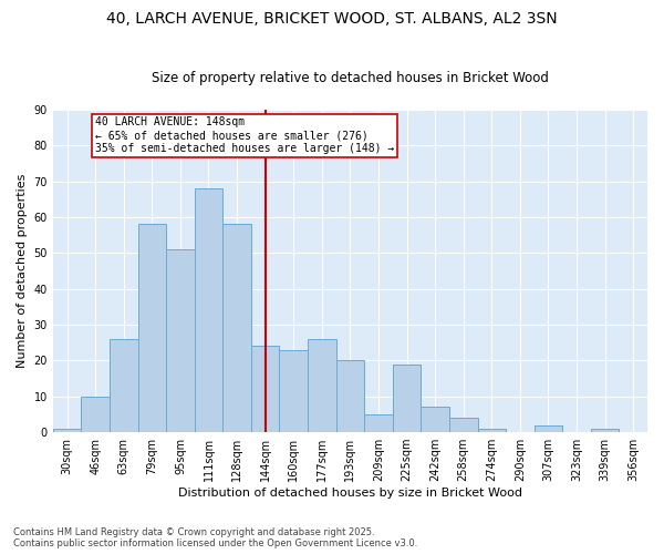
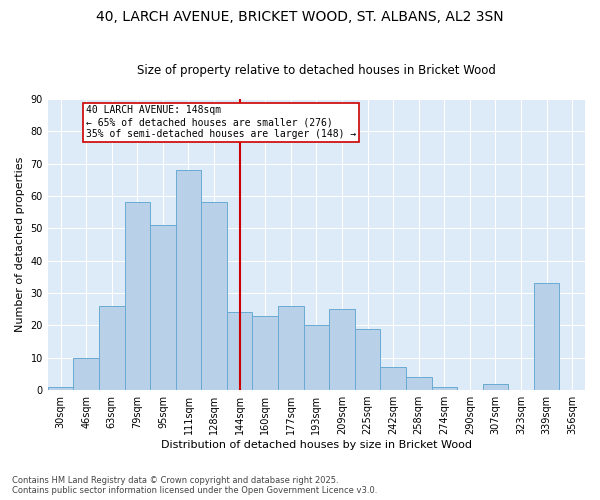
209sqm: 5 -> 25
339sqm: 1 -> 33
